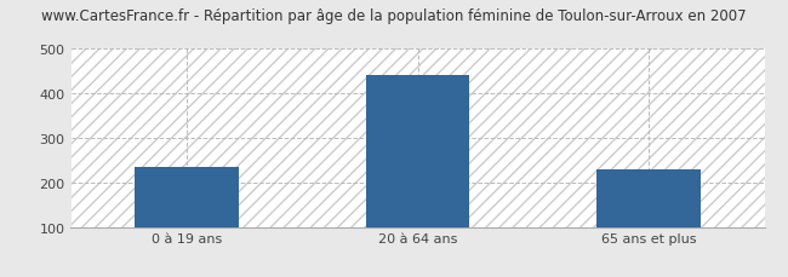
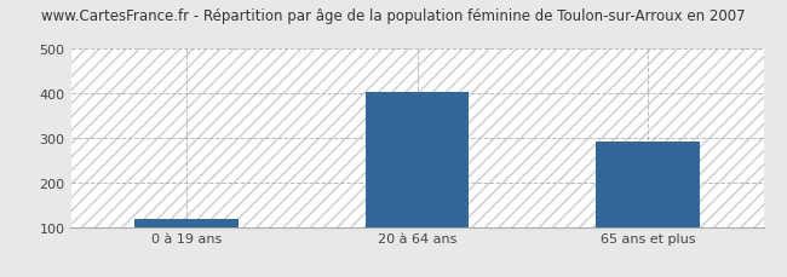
0 à 19 ans: 235 -> 117
20 à 64 ans: 440 -> 403
65 ans et plus: 230 -> 293
